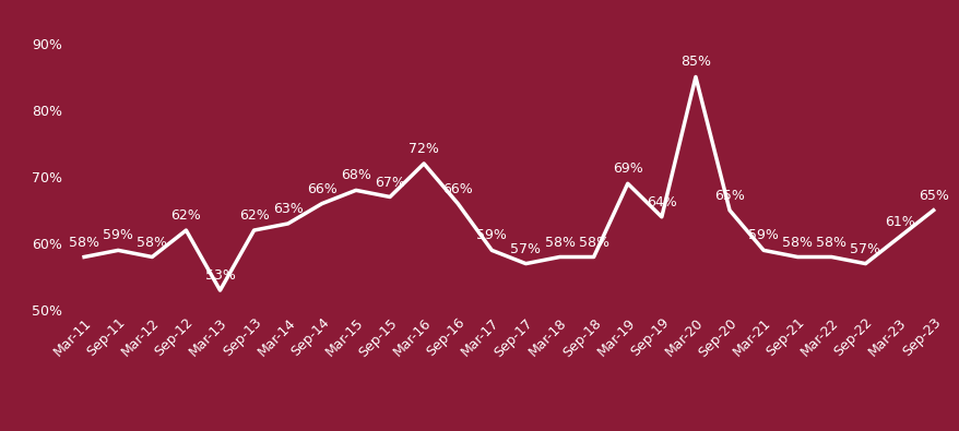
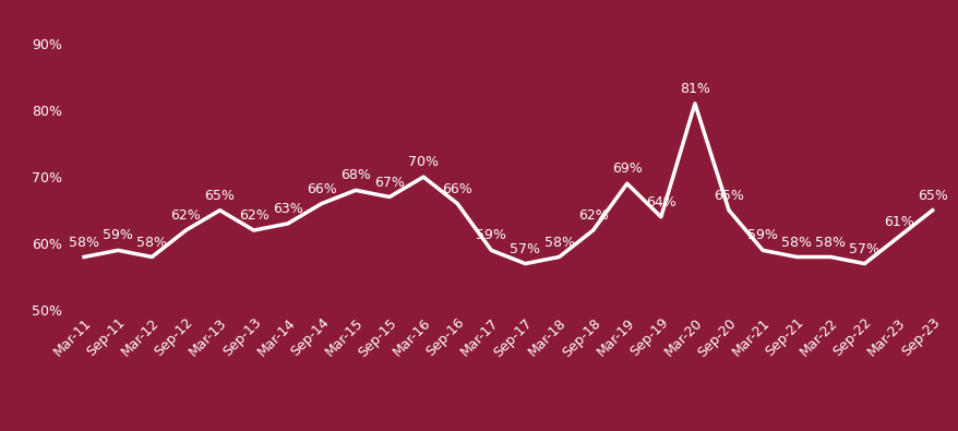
Mar-13: 53% -> 65%
Mar-16: 72% -> 70%
Sep-18: 58% -> 62%
Mar-20: 85% -> 81%
